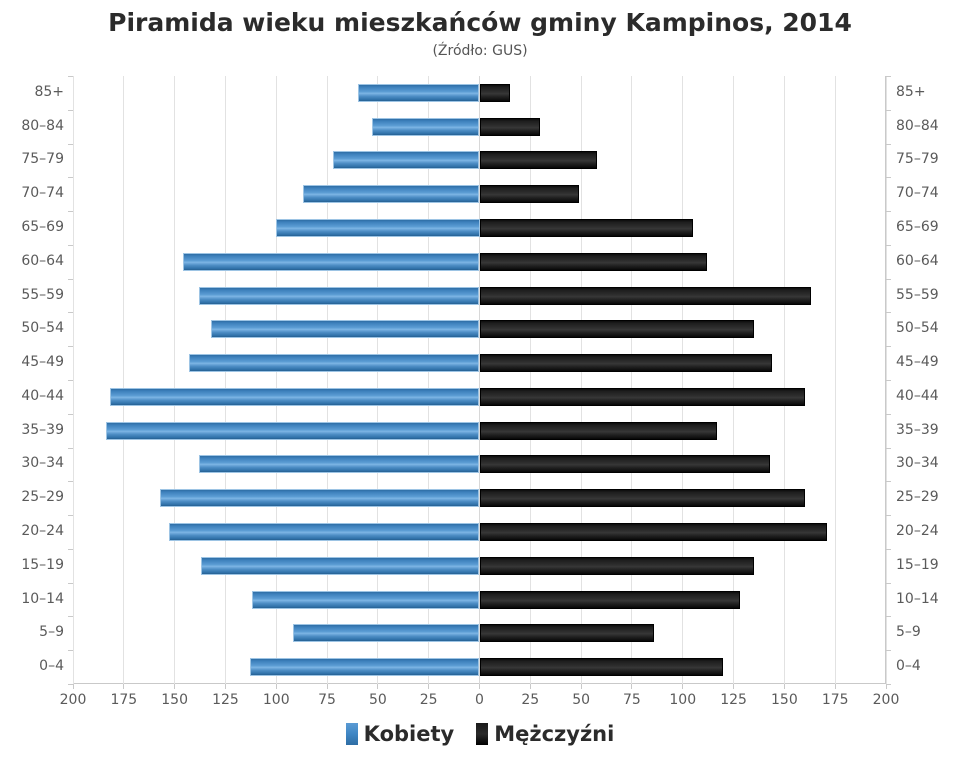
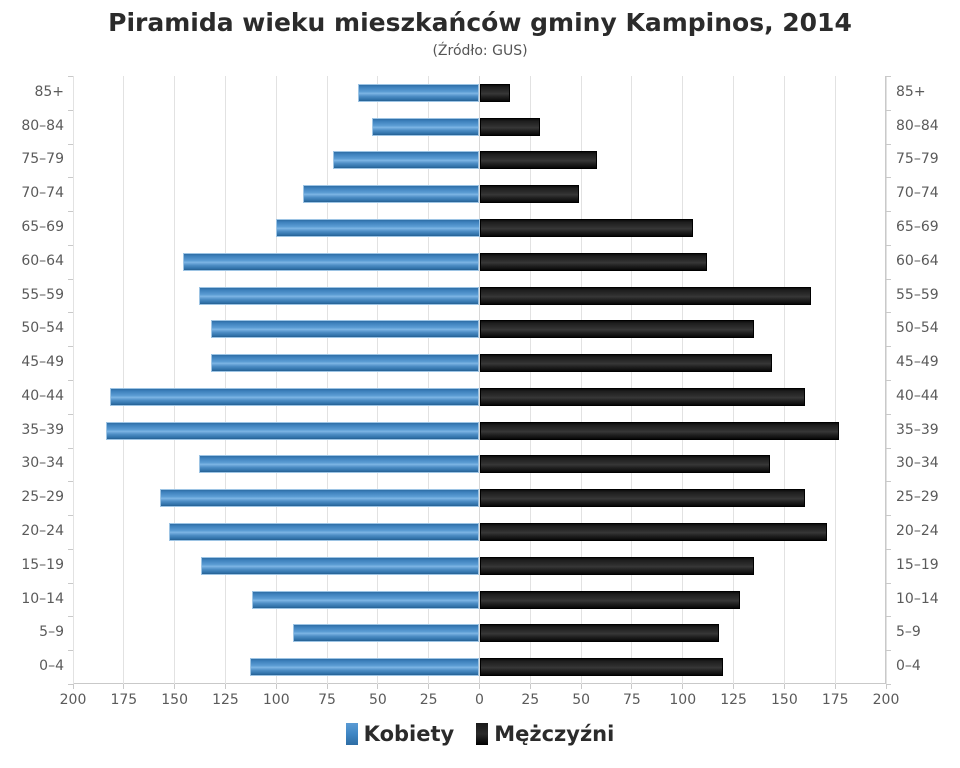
Kobiety/45–49: 143 -> 132
Mężczyźni/35–39: 117 -> 177
Mężczyźni/5–9: 86 -> 118
